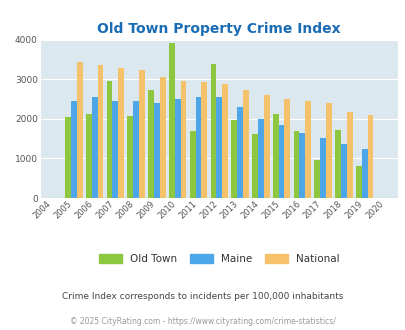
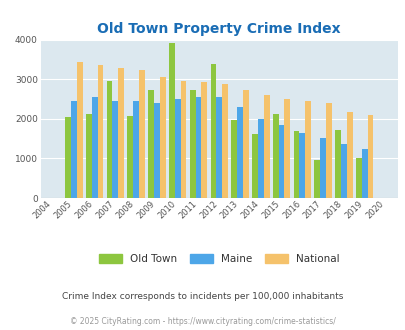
Old Town/2011: 1700 -> 2720
Old Town/2019: 800 -> 1010
